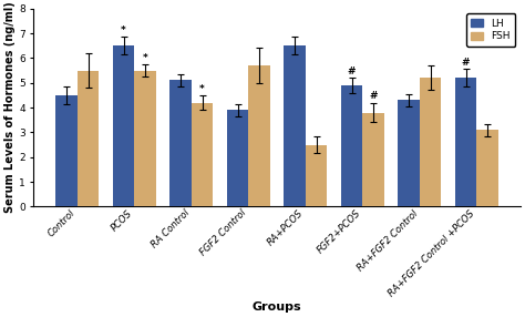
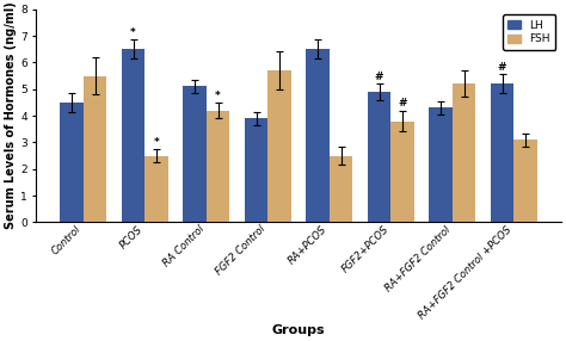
FSH/PCOS: 5.5 -> 2.5
